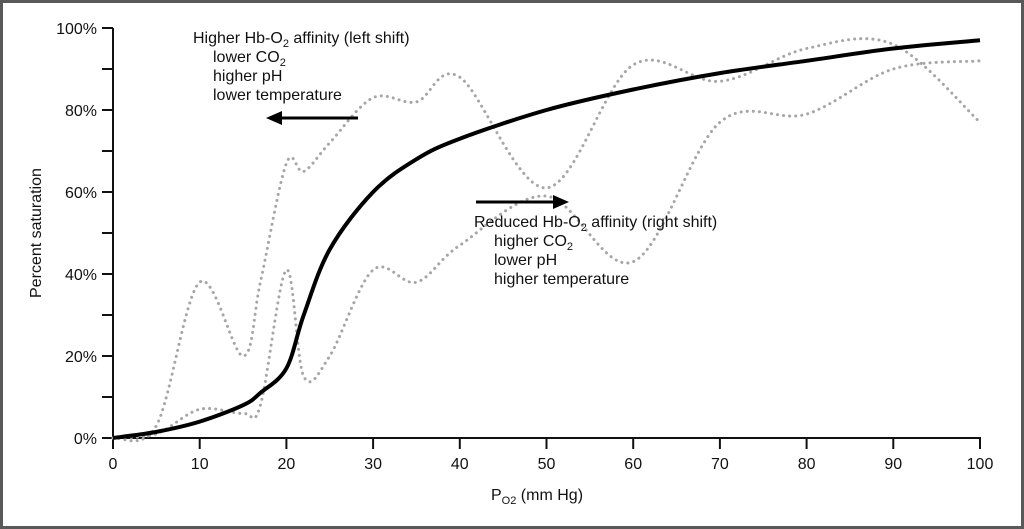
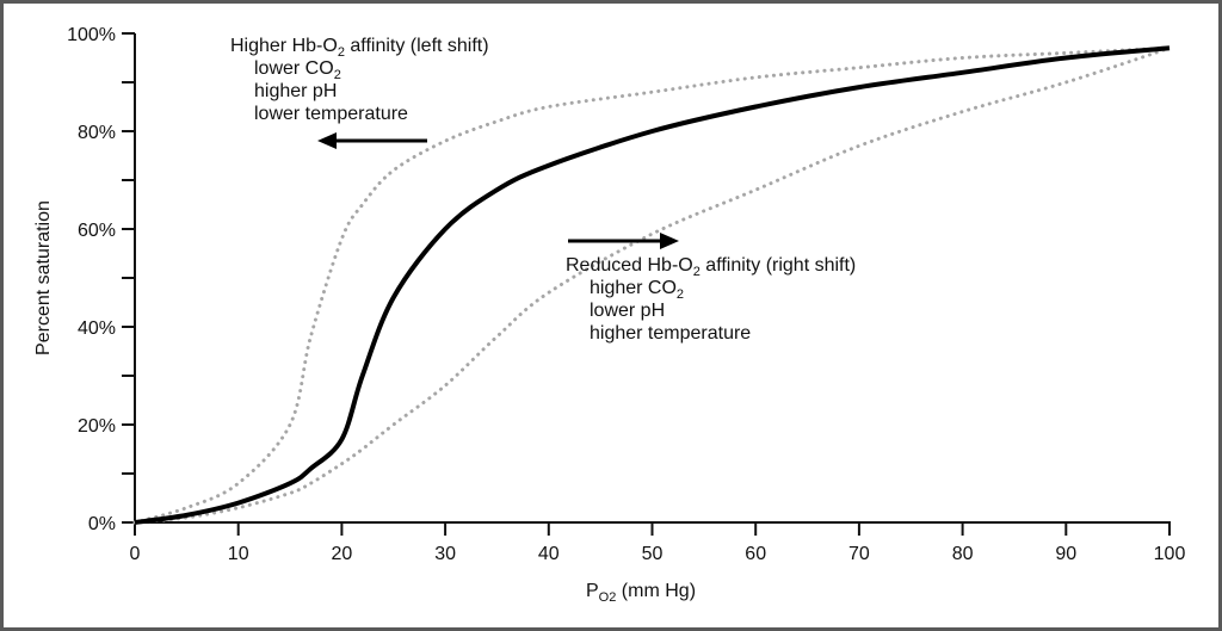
Higher Hb-O2 affinity (left shift)/10: 38% -> 8%
Reduced Hb-O2 affinity (right shift)/10: 7% -> 3%
Higher Hb-O2 affinity (left shift)/20: 67% -> 58%
Reduced Hb-O2 affinity (right shift)/20: 41% -> 12%
Higher Hb-O2 affinity (left shift)/30: 83% -> 78%
Reduced Hb-O2 affinity (right shift)/30: 41% -> 28%
Higher Hb-O2 affinity (left shift)/40: 88% -> 85%
Higher Hb-O2 affinity (left shift)/50: 61% -> 88%
Reduced Hb-O2 affinity (right shift)/60: 43% -> 68%
Higher Hb-O2 affinity (left shift)/70: 87% -> 93%
Reduced Hb-O2 affinity (right shift)/80: 79% -> 84%
Higher Hb-O2 affinity (left shift)/100: 77% -> 97%
Reduced Hb-O2 affinity (right shift)/100: 92% -> 97%
